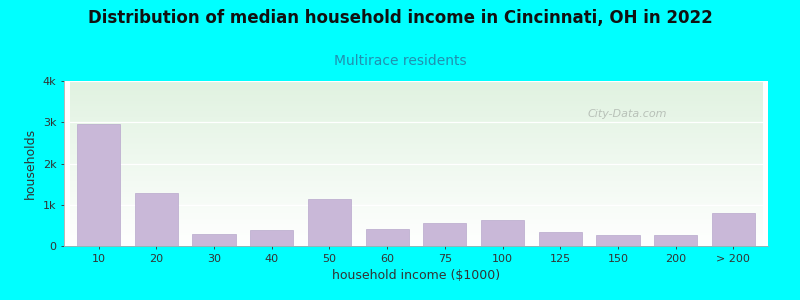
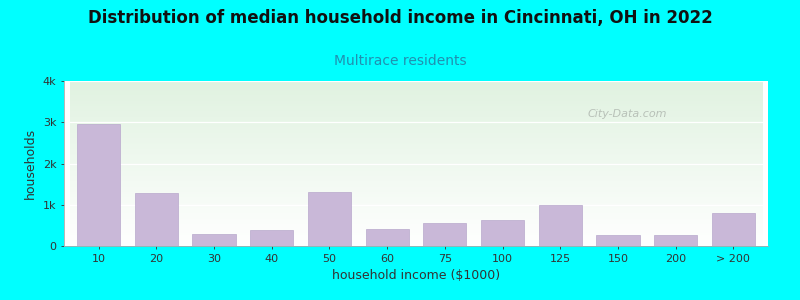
50: 1.13k -> 1.30k
125: 0.35k -> 1.00k
